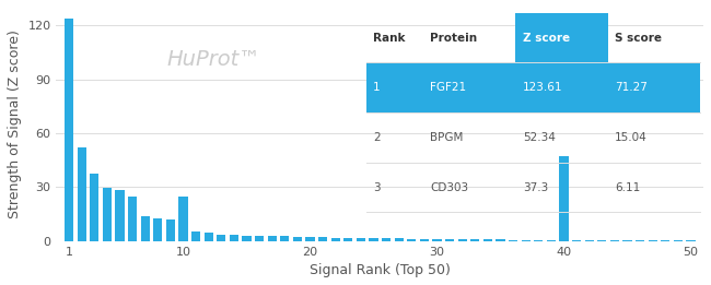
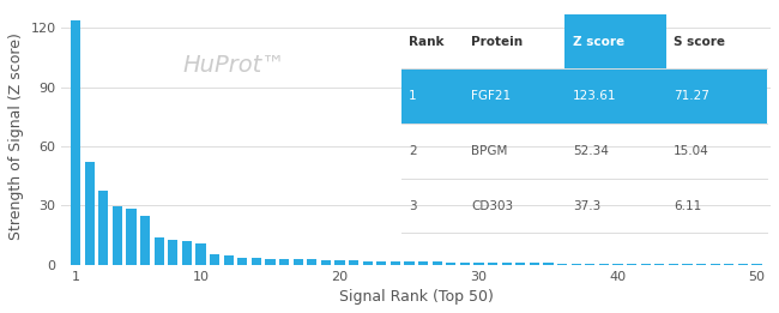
10: 25 -> 11
40: 47 -> 0
